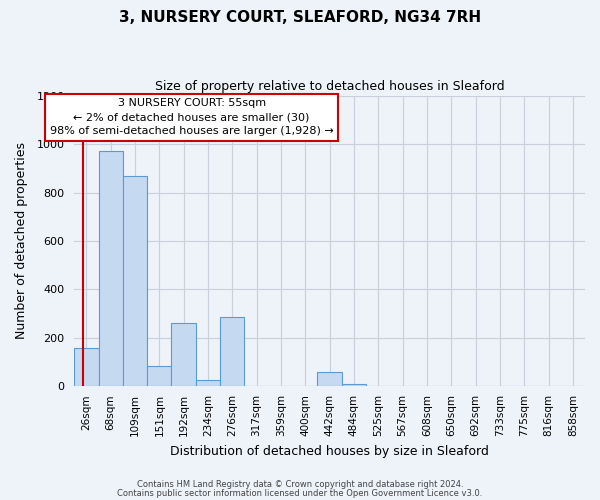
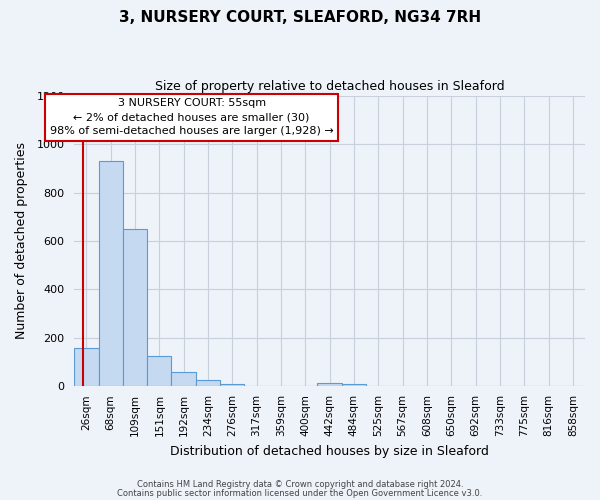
68sqm: 970 -> 930
109sqm: 870 -> 650
151sqm: 85 -> 125
192sqm: 260 -> 60
276sqm: 285 -> 10
442sqm: 60 -> 15
